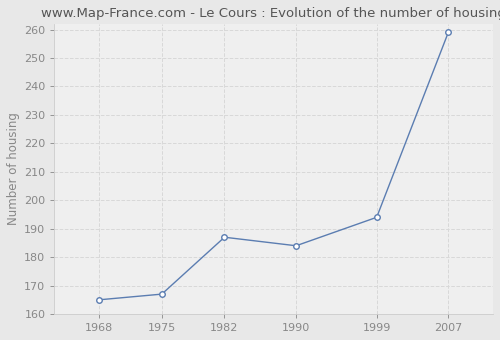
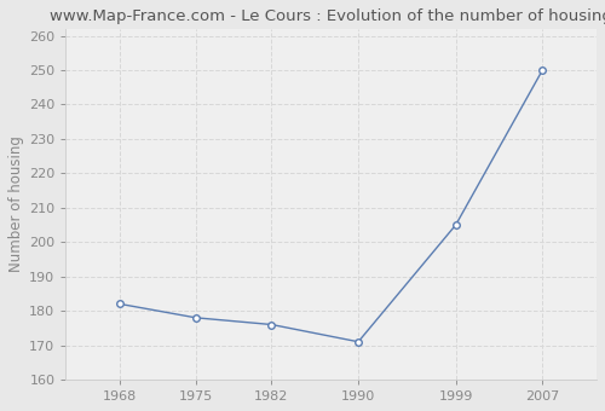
1968: 165 -> 182
1975: 167 -> 178
1982: 187 -> 176
1990: 184 -> 171
1999: 194 -> 205
2007: 259 -> 250
